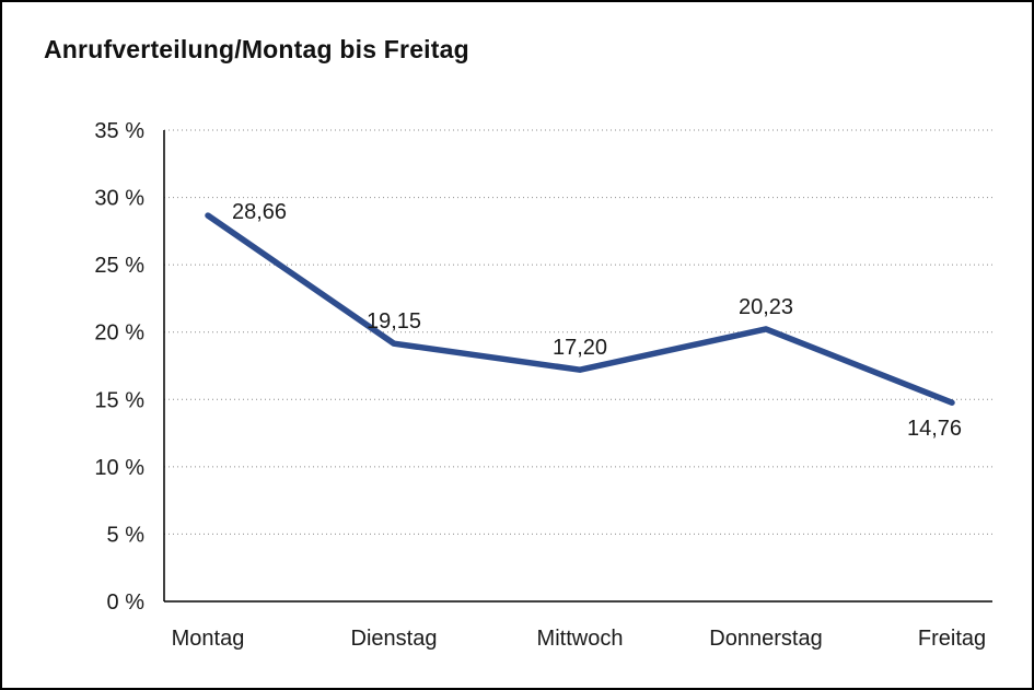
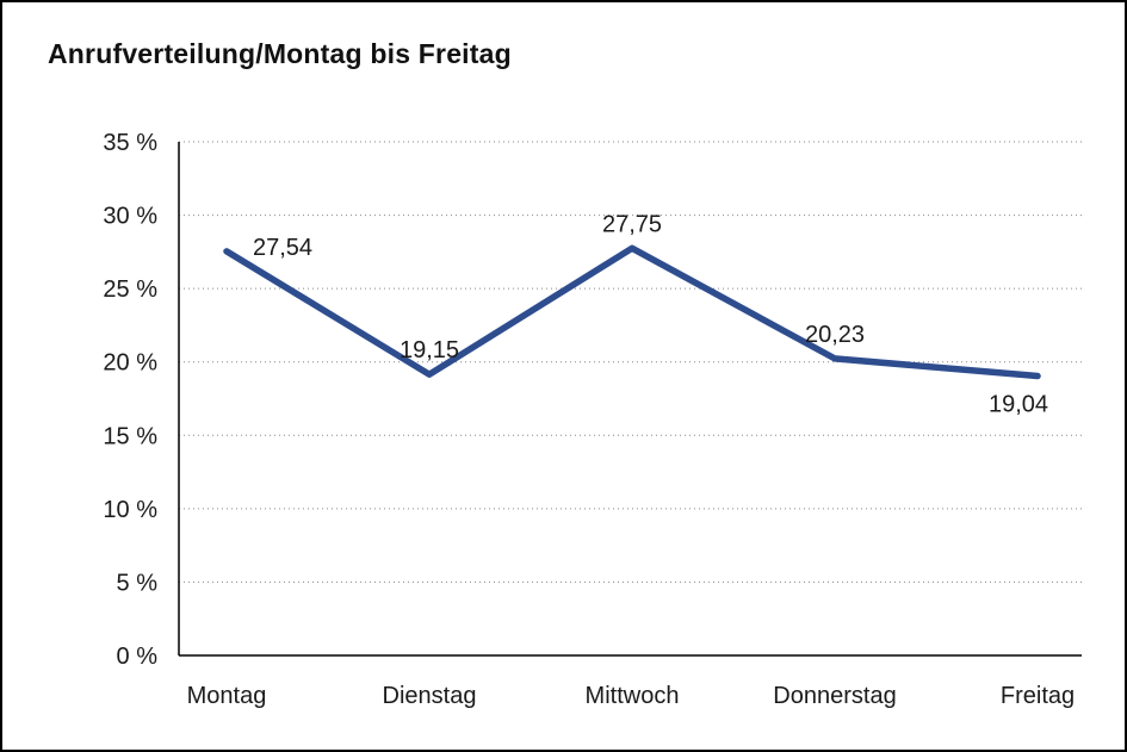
Montag: 28,66 -> 27,54
Mittwoch: 17,20 -> 27,75
Freitag: 14,76 -> 19,04
